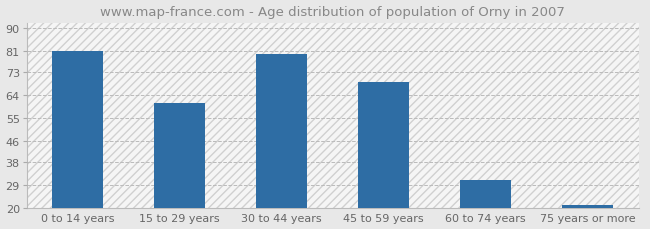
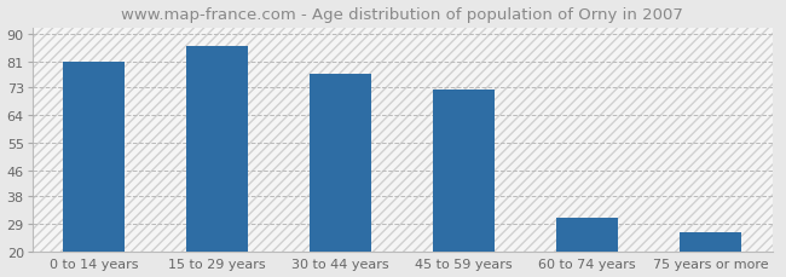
15 to 29 years: 61 -> 86
30 to 44 years: 80 -> 77
45 to 59 years: 69 -> 72
75 years or more: 21 -> 26
